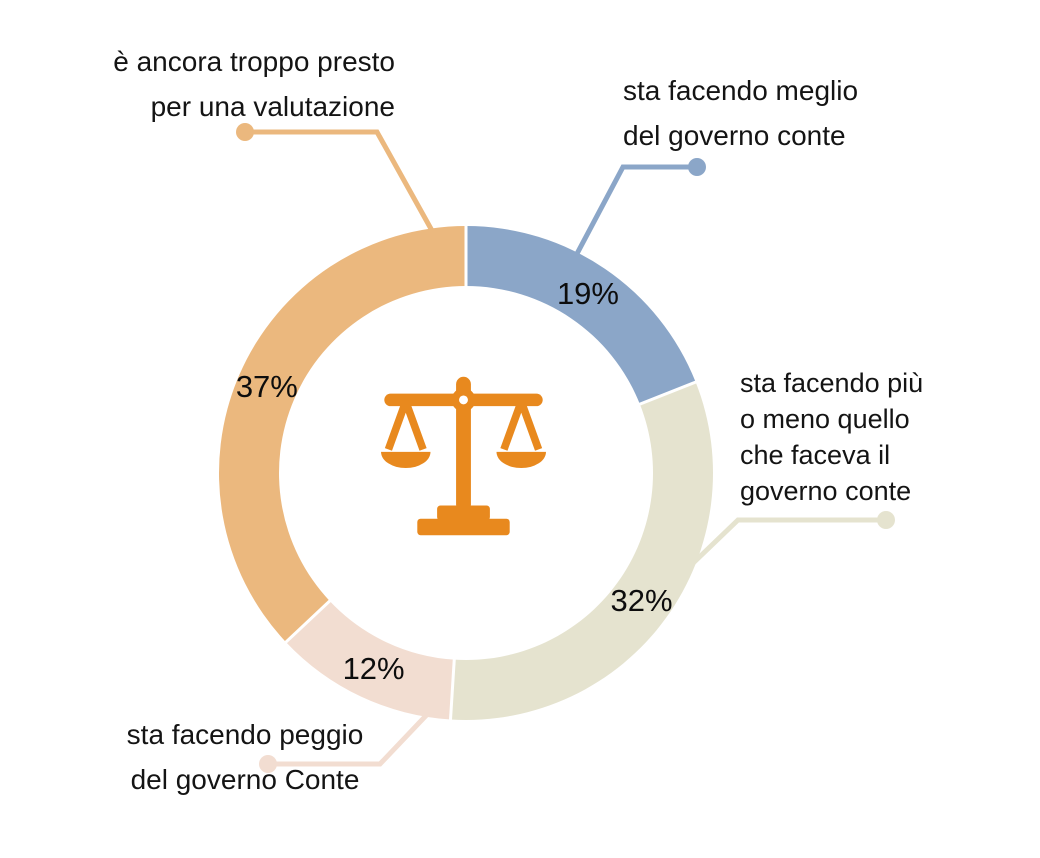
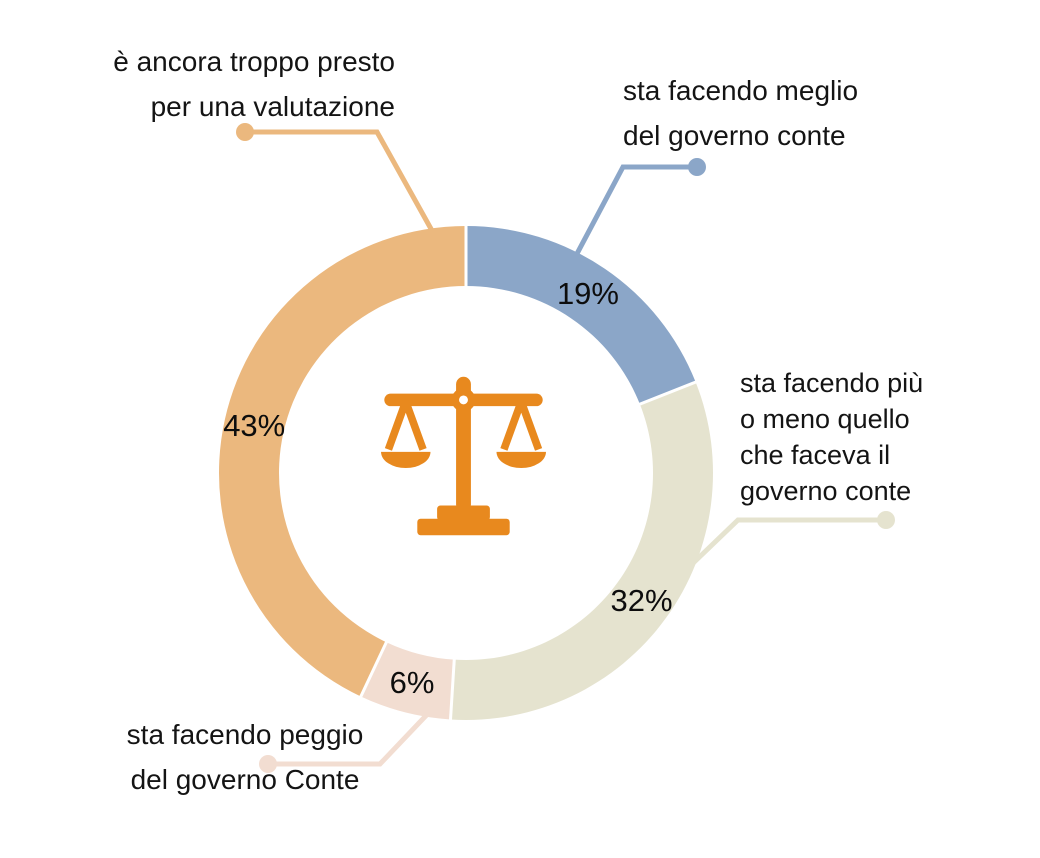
sta facendo peggio del governo Conte: 12% -> 6%
è ancora troppo presto per una valutazione: 37% -> 43%
